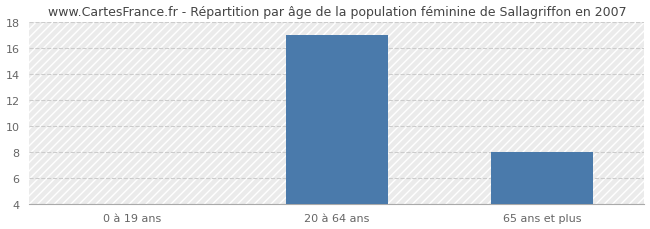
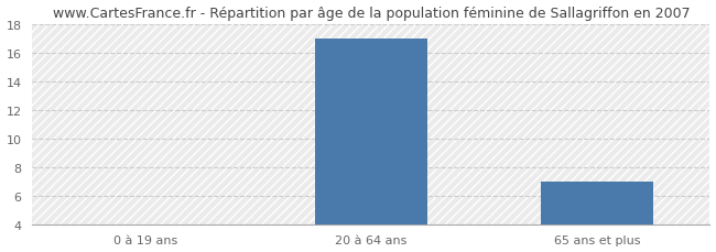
65 ans et plus: 8 -> 7
